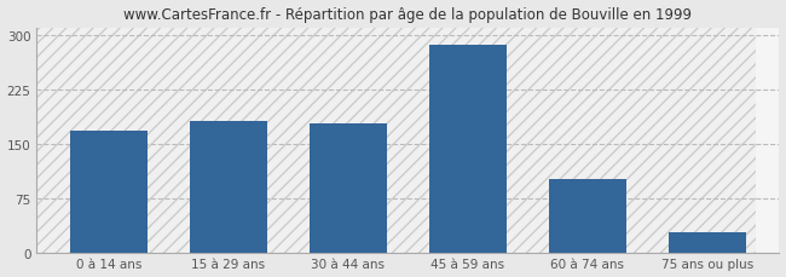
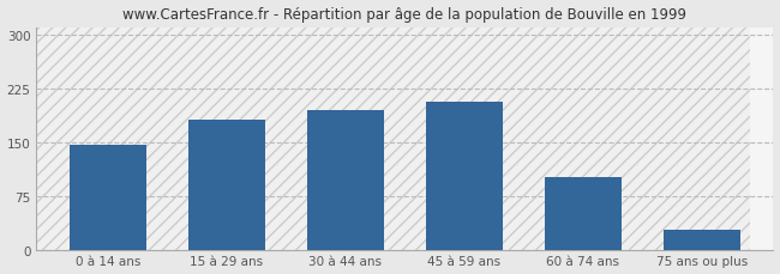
0 à 14 ans: 168 -> 146
30 à 44 ans: 178 -> 194
45 à 59 ans: 287 -> 206
